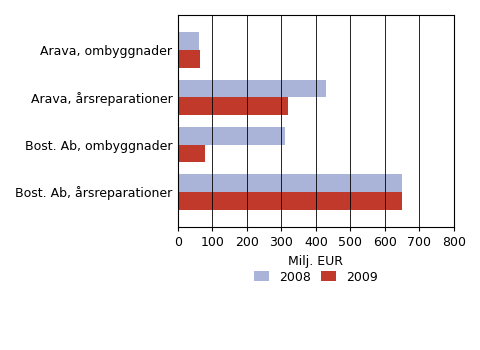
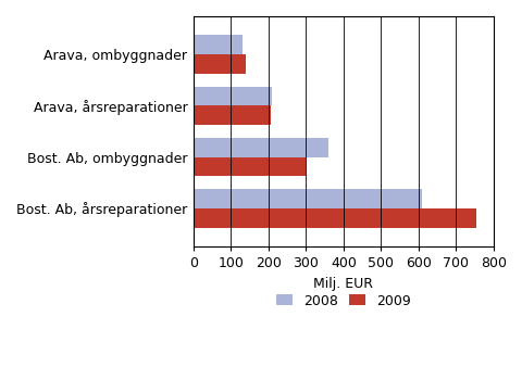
2008/Arava, ombyggnader: 60 -> 130
2009/Arava, ombyggnader: 65 -> 140
2008/Arava, årsreparationer: 430 -> 210
2009/Arava, årsreparationer: 320 -> 205
2008/Bost. Ab, ombyggnader: 310 -> 360
2009/Bost. Ab, ombyggnader: 80 -> 300
2008/Bost. Ab, årsreparationer: 650 -> 610
2009/Bost. Ab, årsreparationer: 650 -> 755
